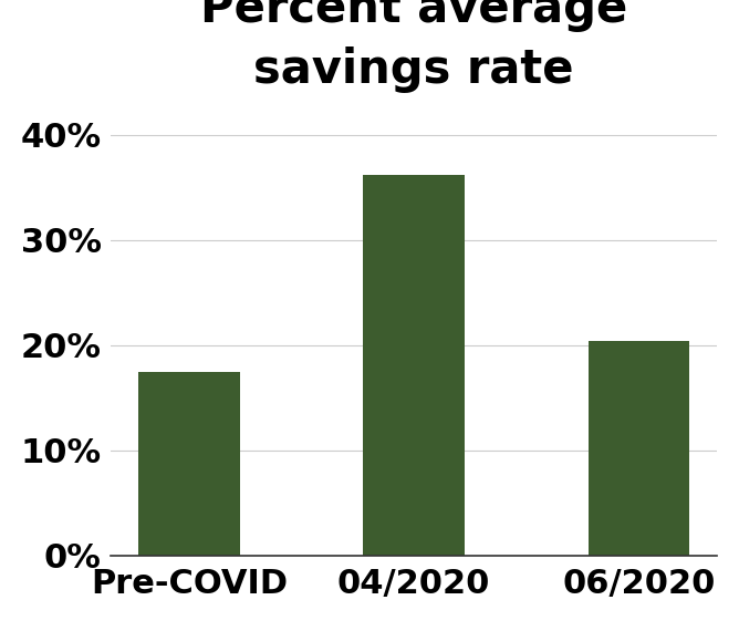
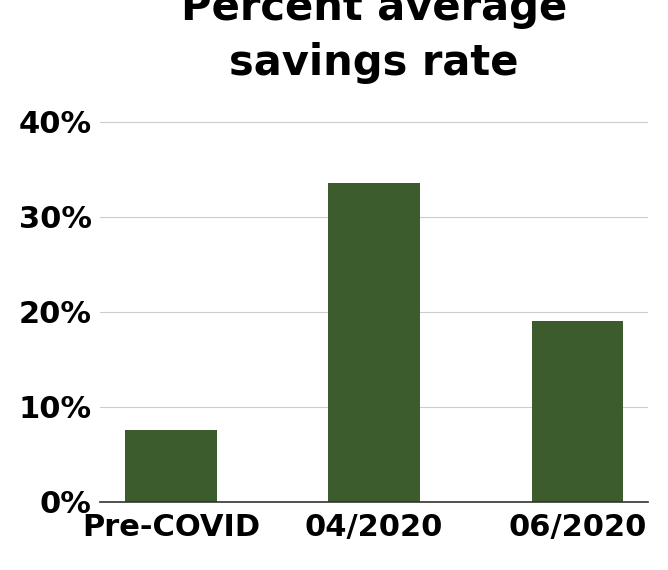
Pre-COVID: 17.4% -> 7.5%
04/2020: 36.2% -> 33.5%
06/2020: 20.4% -> 19.0%
